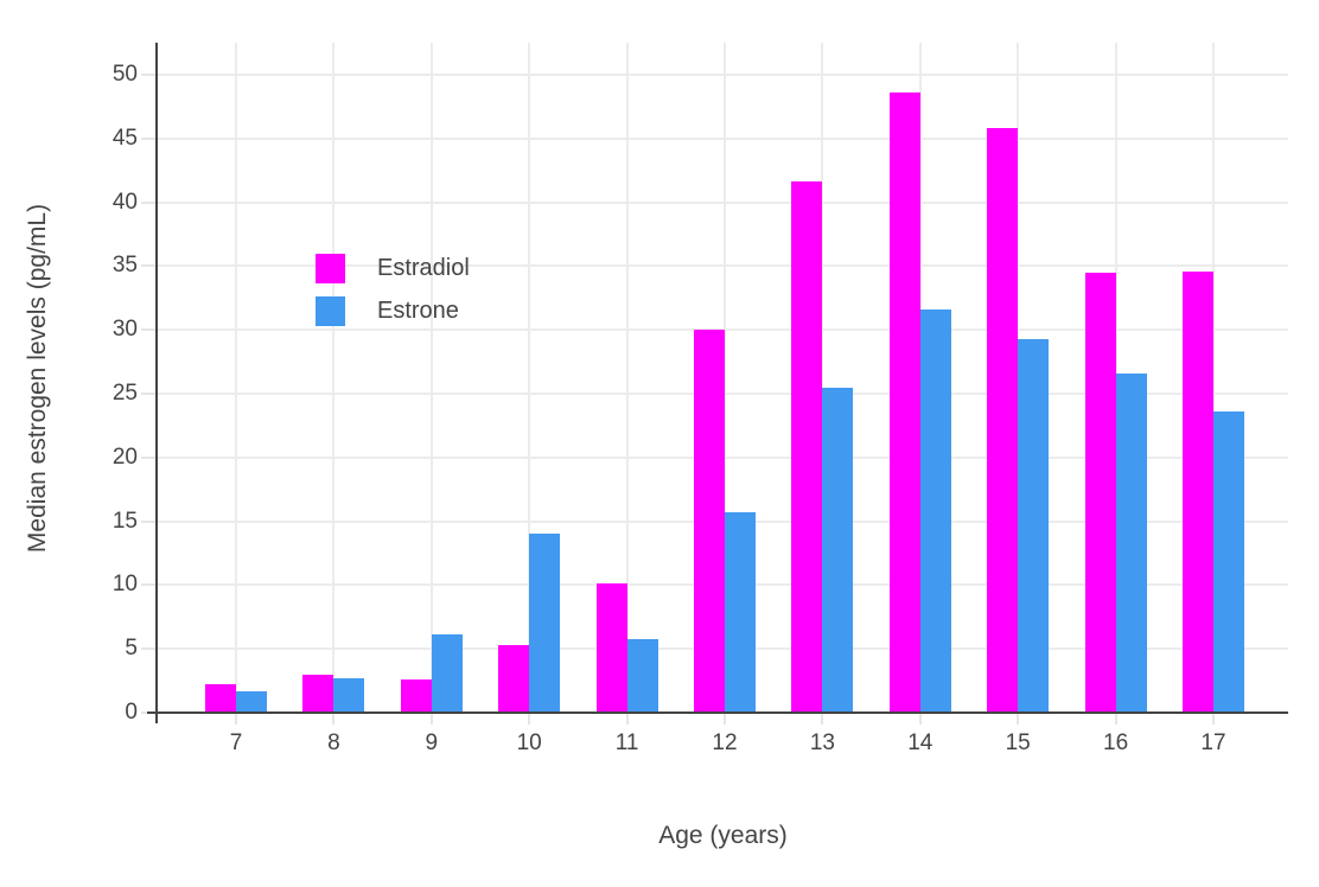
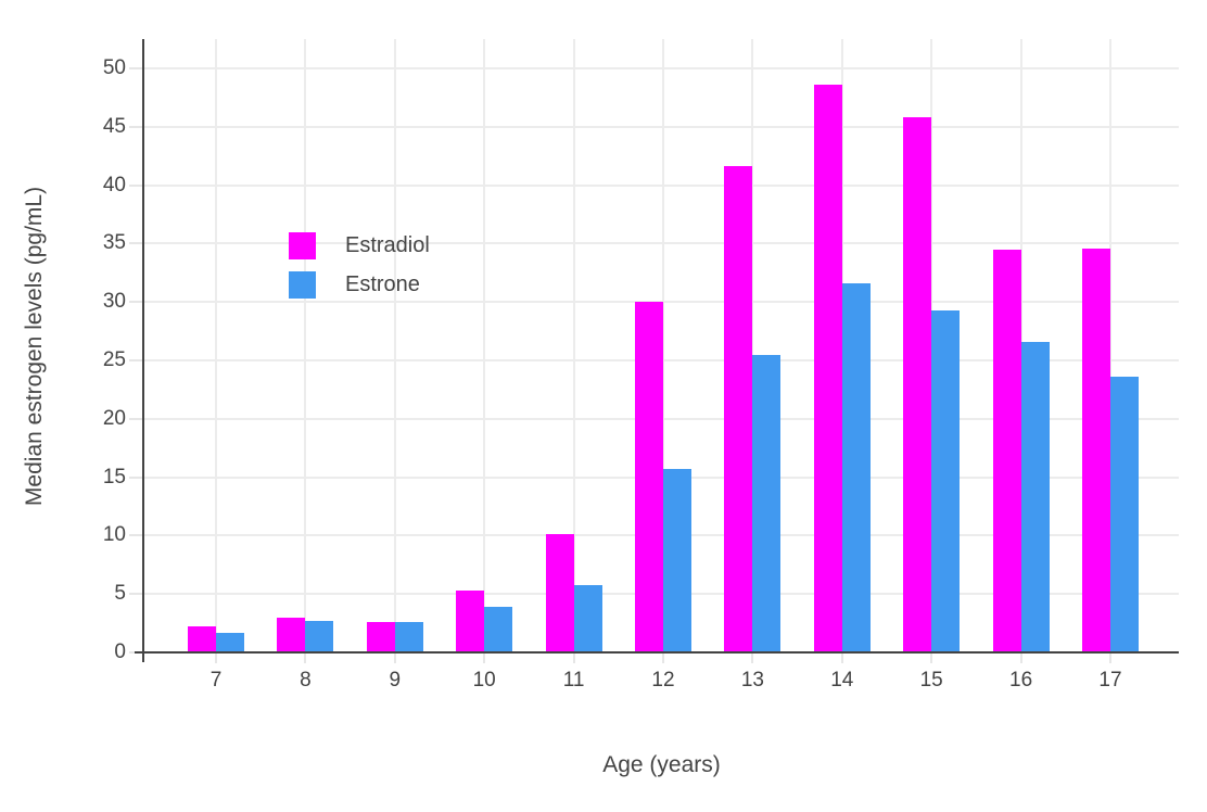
Estrone/9: 6.1 -> 2.6
Estrone/10: 14.0 -> 3.9
